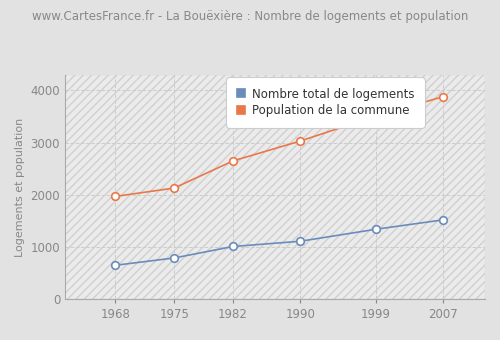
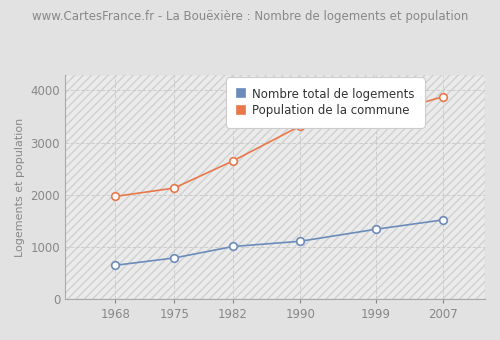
Population de la commune/1990: 3030 -> 3320
